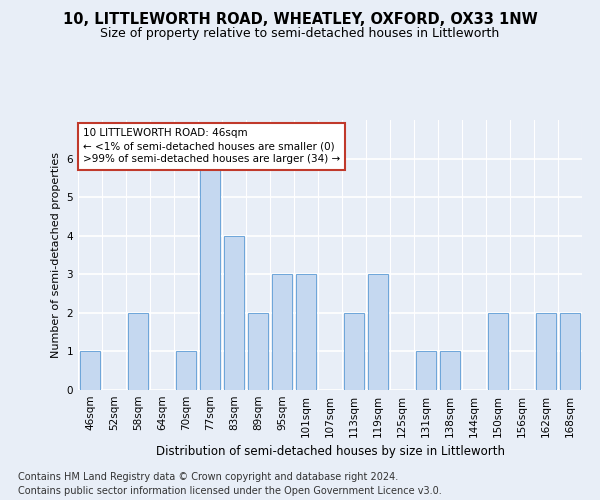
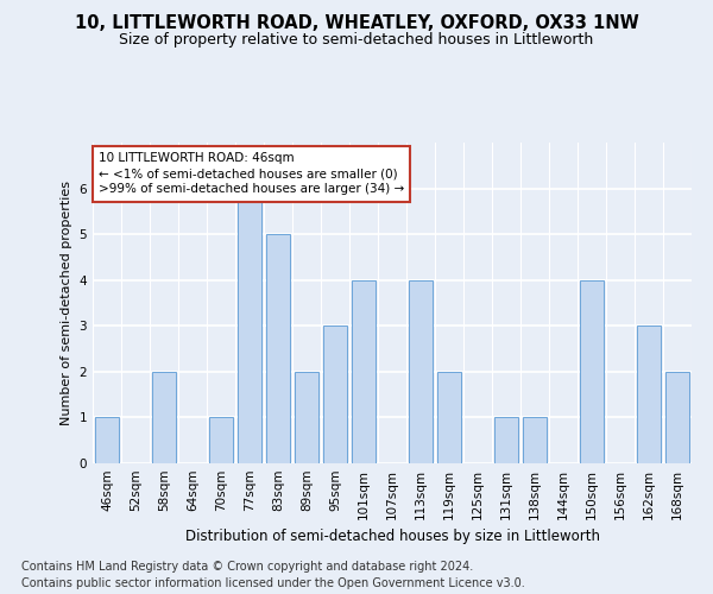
83sqm: 4 -> 5
101sqm: 3 -> 4
113sqm: 2 -> 4
119sqm: 3 -> 2
150sqm: 2 -> 4
162sqm: 2 -> 3
